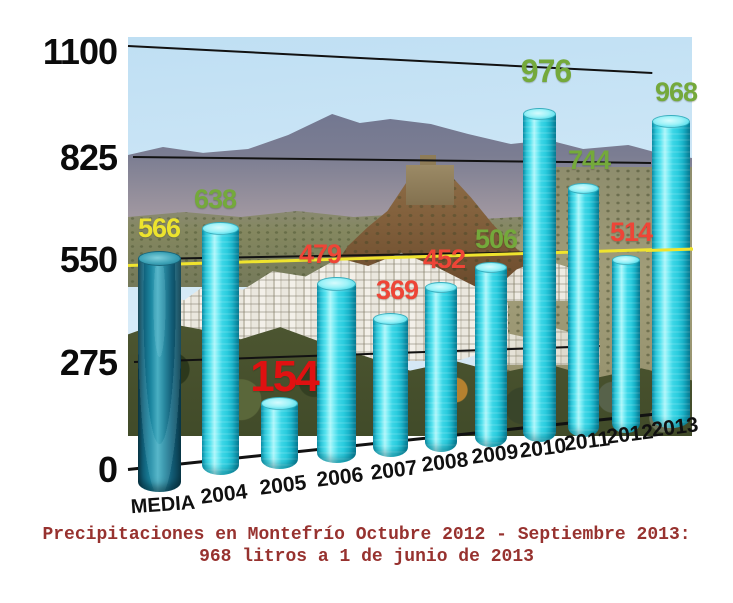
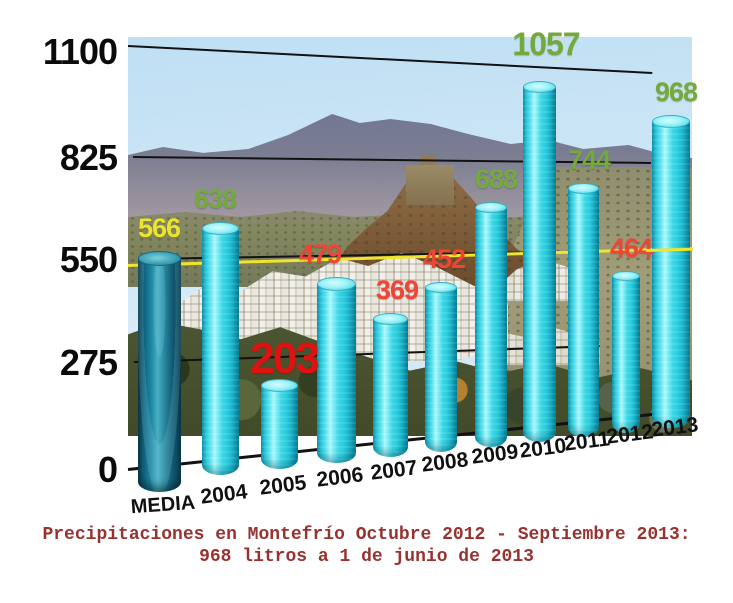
2005: 154 -> 203
2009: 506 -> 688
2010: 976 -> 1057
2012: 514 -> 464
